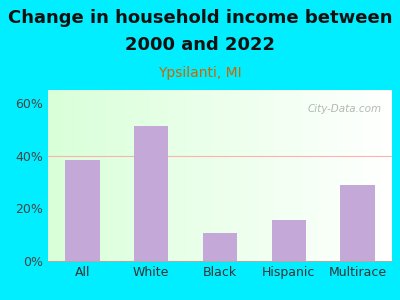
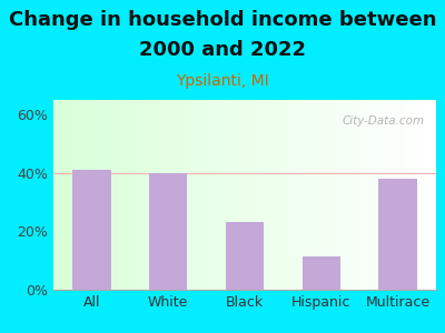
All: 38.5% -> 41.0%
White: 51.5% -> 40.0%
Black: 10.5% -> 23.0%
Hispanic: 15.5% -> 11.5%
Multirace: 29.0% -> 38.0%
